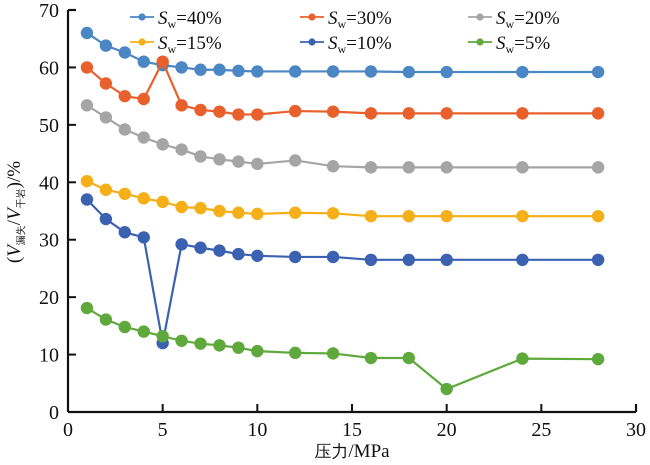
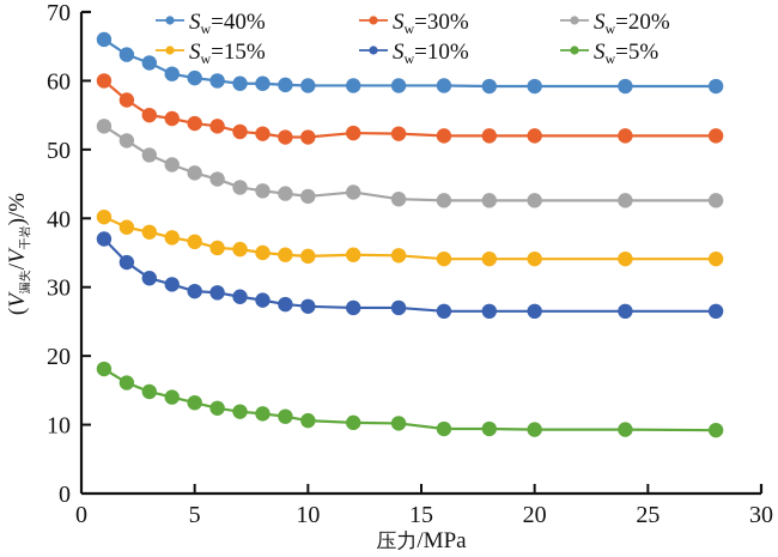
Sw=30%/5: 61 -> 54
Sw=10%/5: 12 -> 29
Sw=5%/20: 4 -> 9
